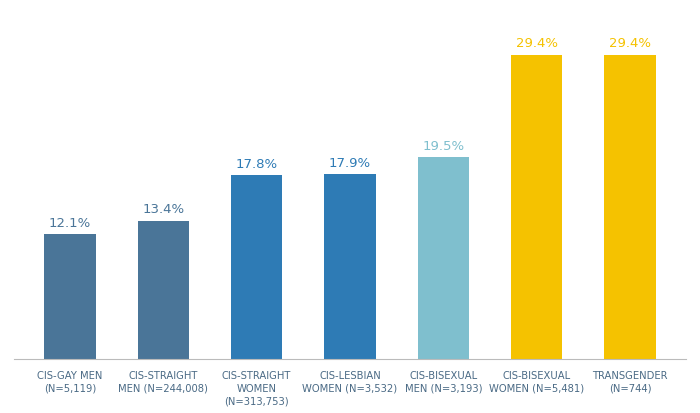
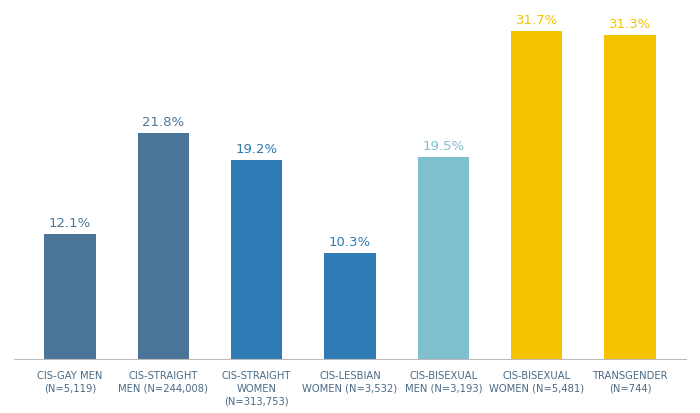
CIS-STRAIGHT MEN (N=244,008): 13.4% -> 21.8%
CIS-STRAIGHT WOMEN (N=313,753): 17.8% -> 19.2%
CIS-LESBIAN WOMEN (N=3,532): 17.9% -> 10.3%
CIS-BISEXUAL WOMEN (N=5,481): 29.4% -> 31.7%
TRANSGENDER (N=744): 29.4% -> 31.3%
